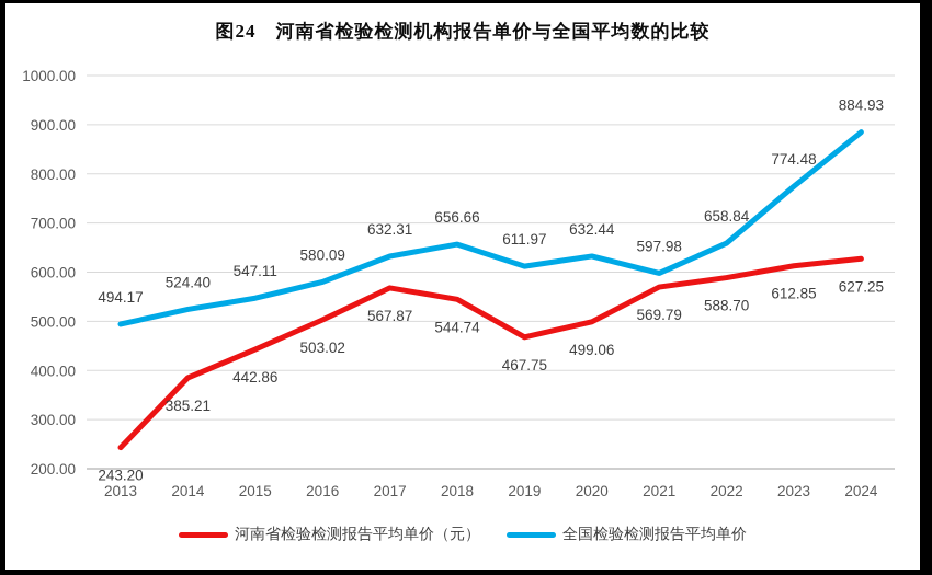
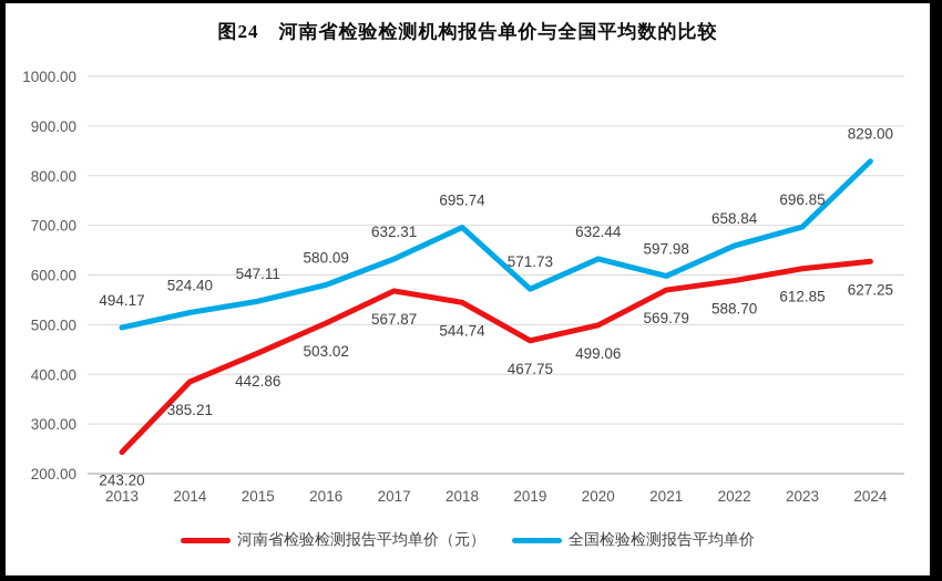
全国检验检测报告平均单价/2018: 656.66 -> 695.74
全国检验检测报告平均单价/2019: 611.97 -> 571.73
全国检验检测报告平均单价/2023: 774.48 -> 696.85
全国检验检测报告平均单价/2024: 884.93 -> 829.00
